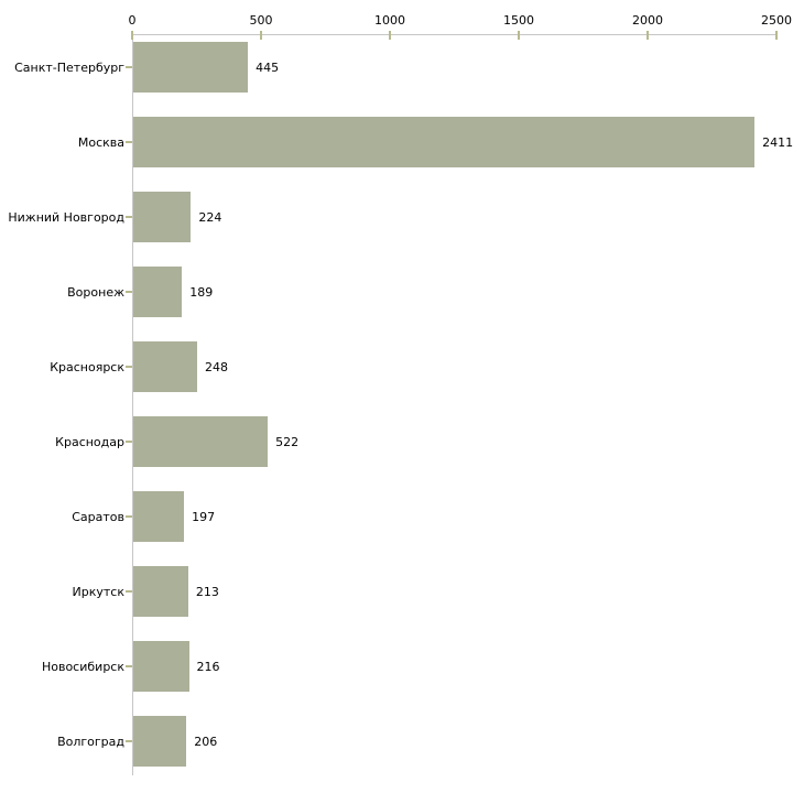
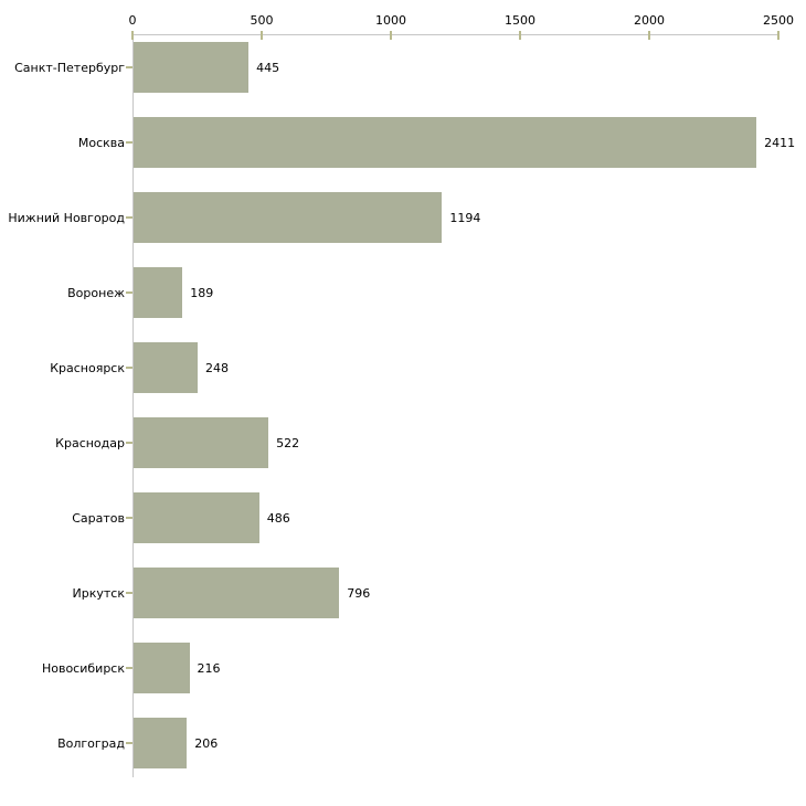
Нижний Новгород: 224 -> 1194
Саратов: 197 -> 486
Иркутск: 213 -> 796
